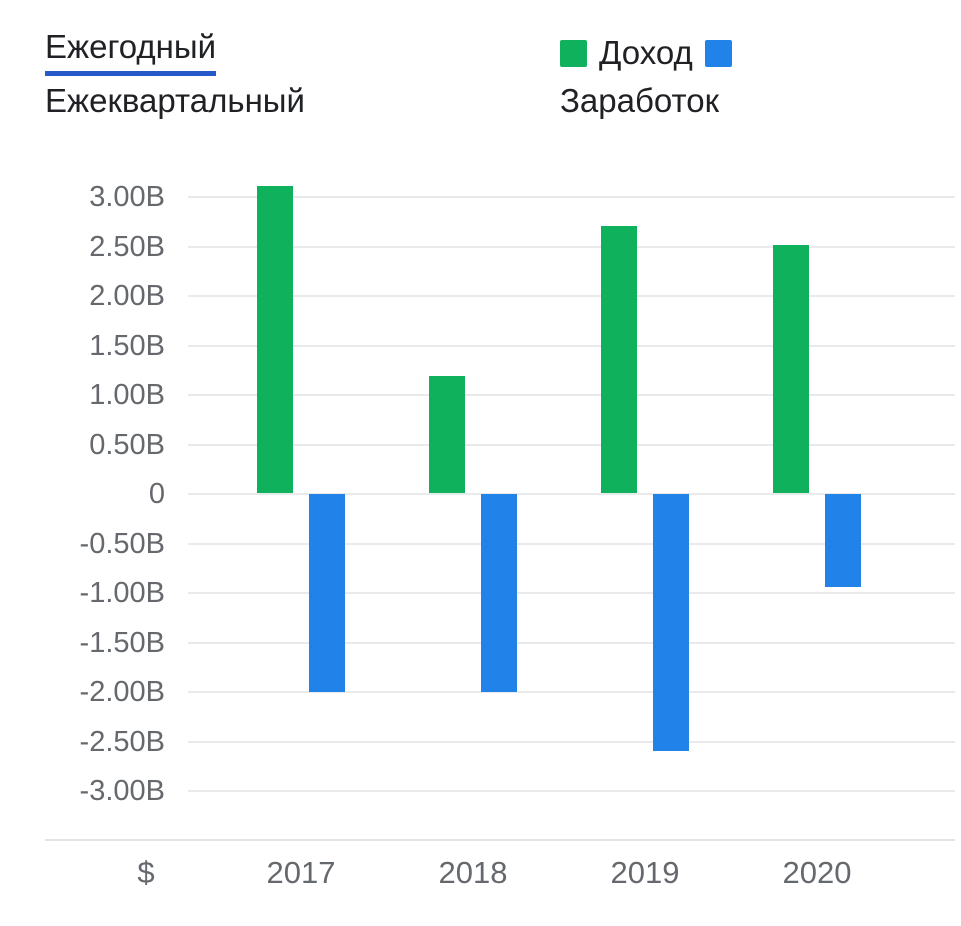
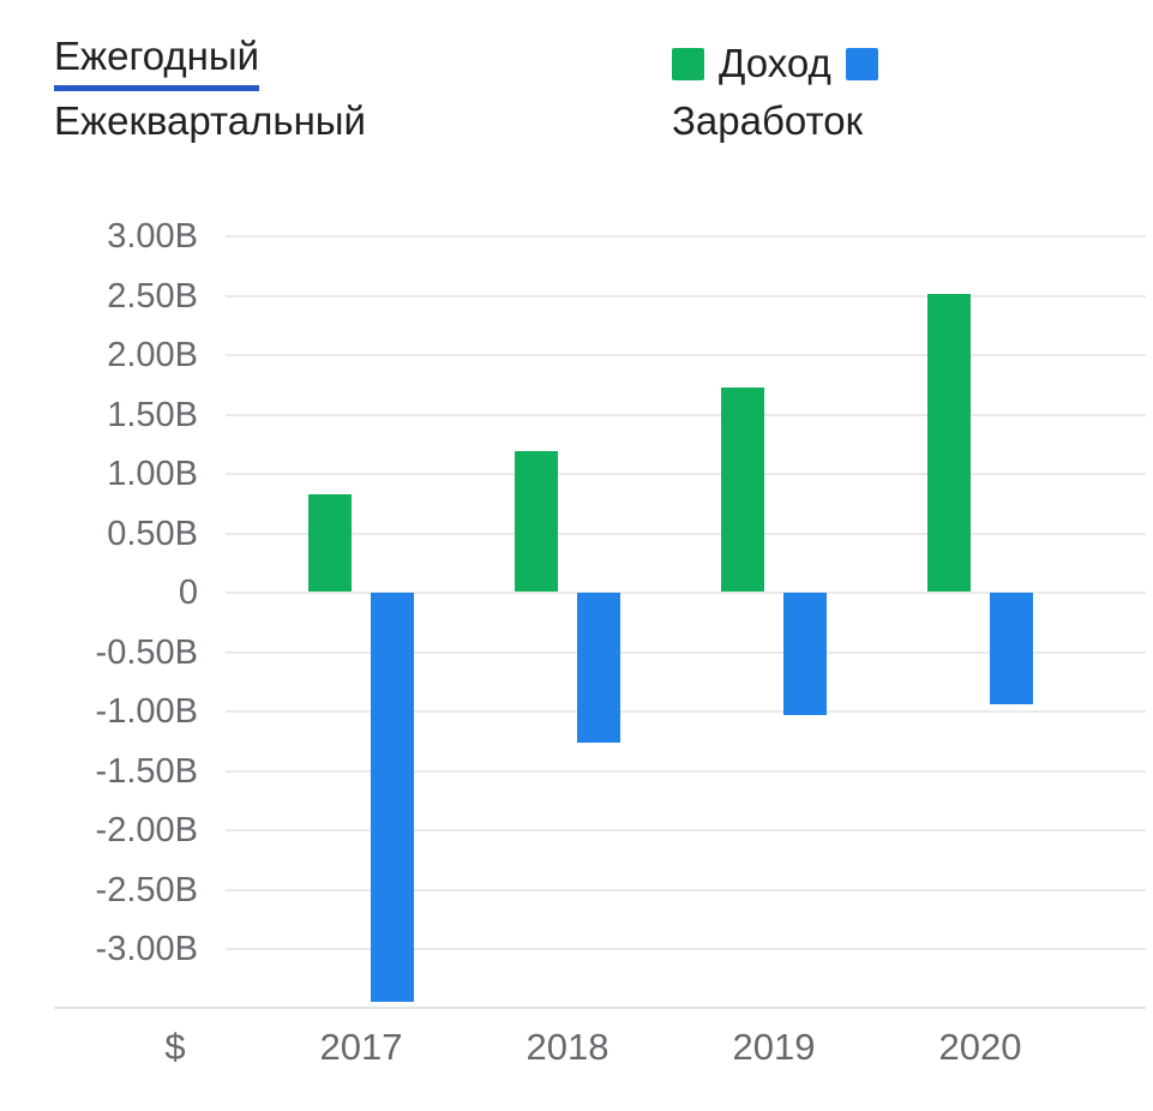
Доход/2017: 3.1B -> 0.8B
Заработок/2017: -2.0B -> -3.4B
Заработок/2018: -2.0B -> -1.3B
Доход/2019: 2.7B -> 1.7B
Заработок/2019: -2.6B -> -1.0B
